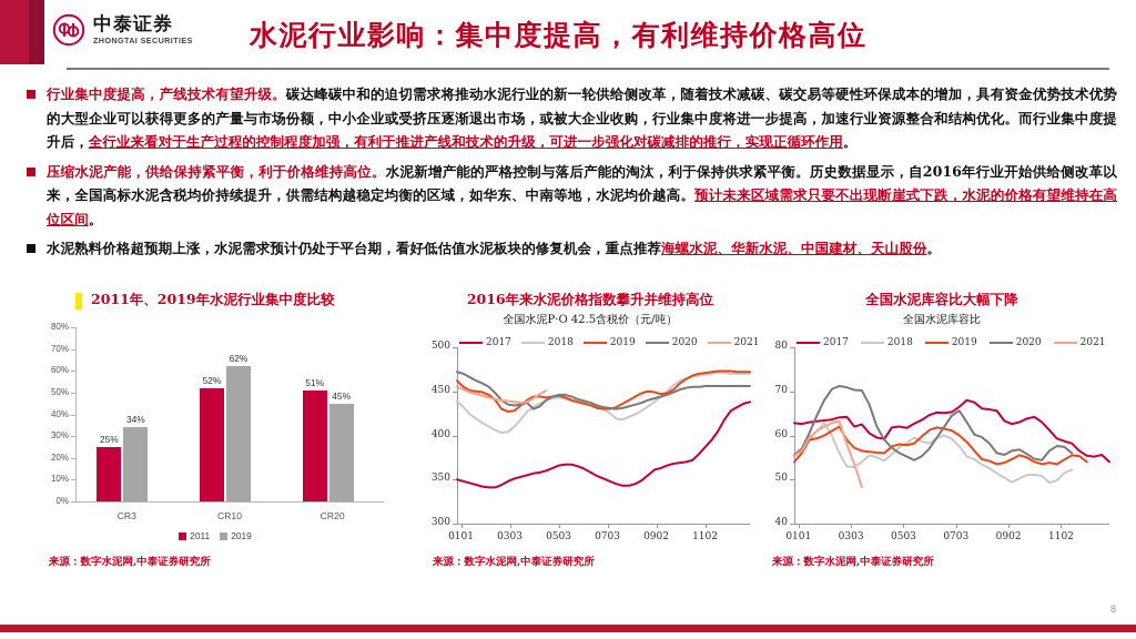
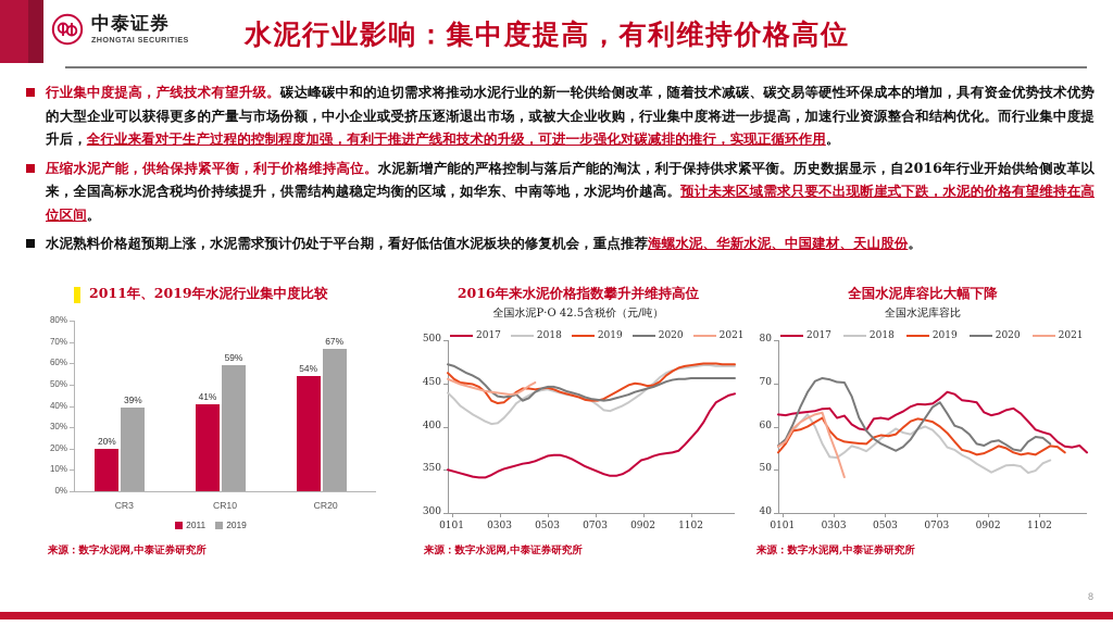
2011年、2019年水泥行业集中度比较/2011/CR3: 25% -> 20%
2011年、2019年水泥行业集中度比较/2019/CR3: 34% -> 39%
2011年、2019年水泥行业集中度比较/2011/CR10: 52% -> 41%
2011年、2019年水泥行业集中度比较/2019/CR10: 62% -> 59%
2011年、2019年水泥行业集中度比较/2011/CR20: 51% -> 54%
2011年、2019年水泥行业集中度比较/2019/CR20: 45% -> 67%
